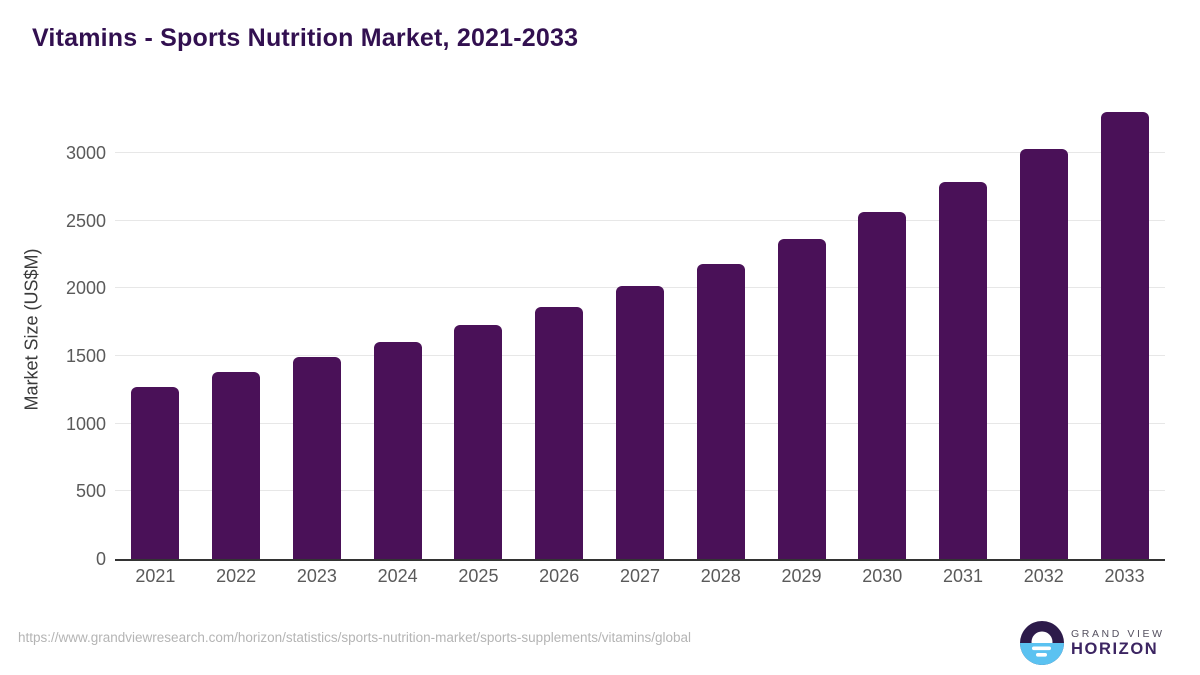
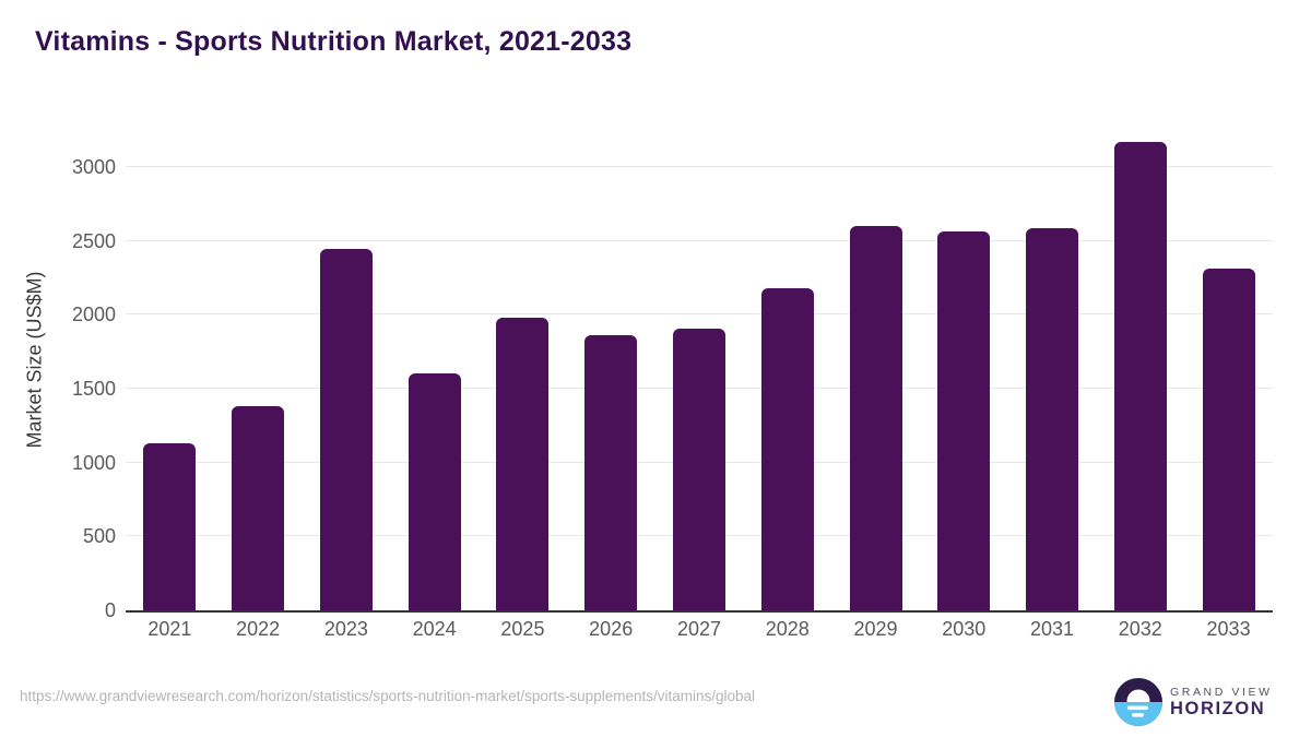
2021: 1270 -> 1130
2023: 1490 -> 2450
2025: 1730 -> 1980
2027: 2020 -> 1910
2029: 2360 -> 2600
2031: 2780 -> 2590
2032: 3030 -> 3170
2033: 3300 -> 2310
